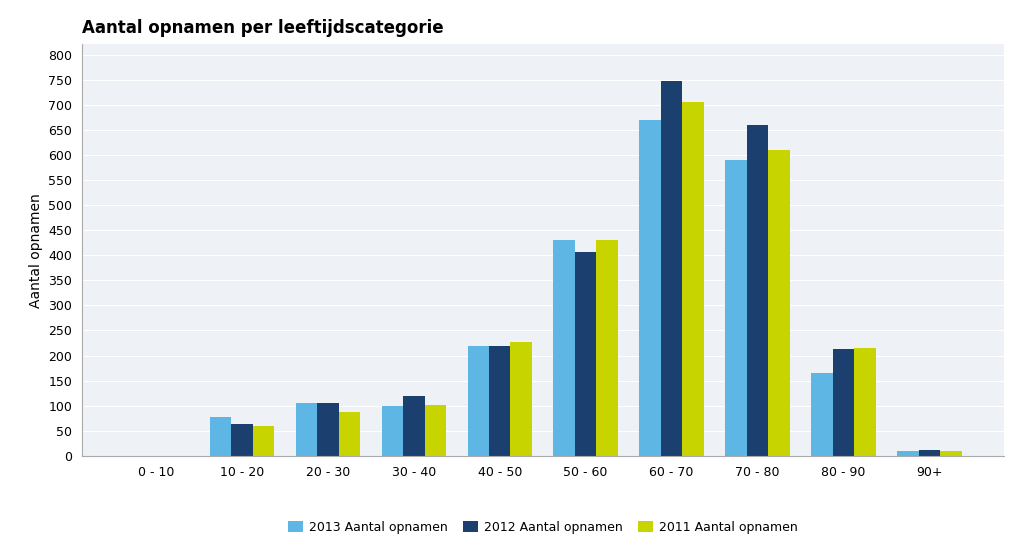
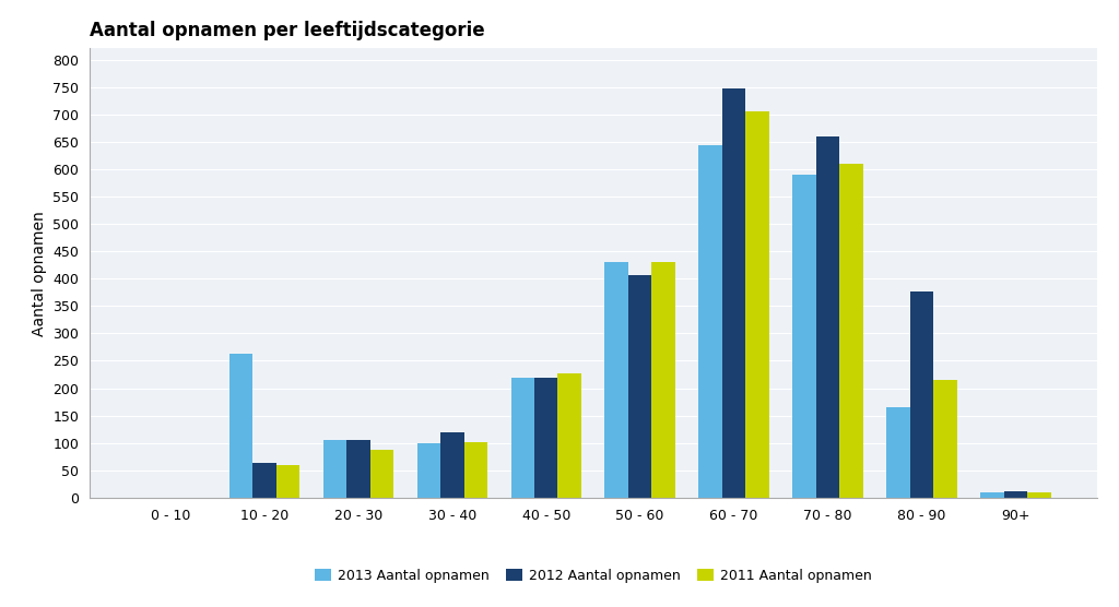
2013 Aantal opnamen/10 - 20: 78 -> 262
2013 Aantal opnamen/60 - 70: 670 -> 644
2012 Aantal opnamen/80 - 90: 213 -> 376
